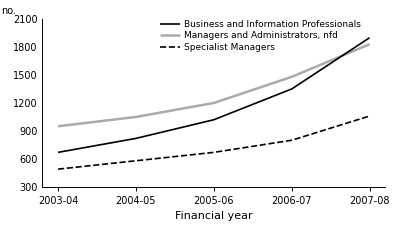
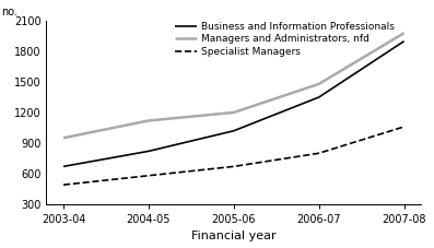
Managers and Administrators, nfd/2004-05: 1050 -> 1120
Managers and Administrators, nfd/2007-08: 1830 -> 1980
